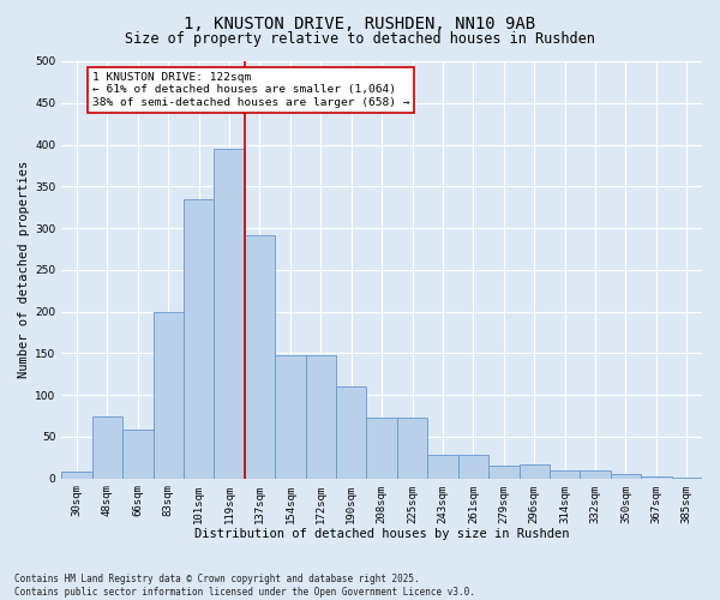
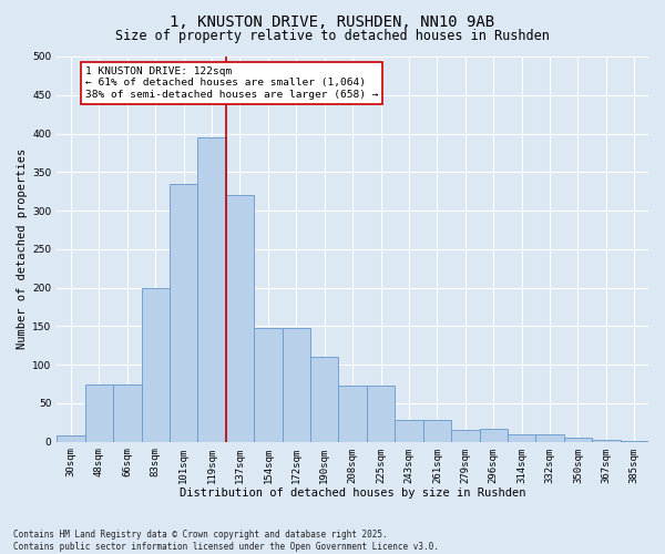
66sqm: 58 -> 75
137sqm: 292 -> 320
